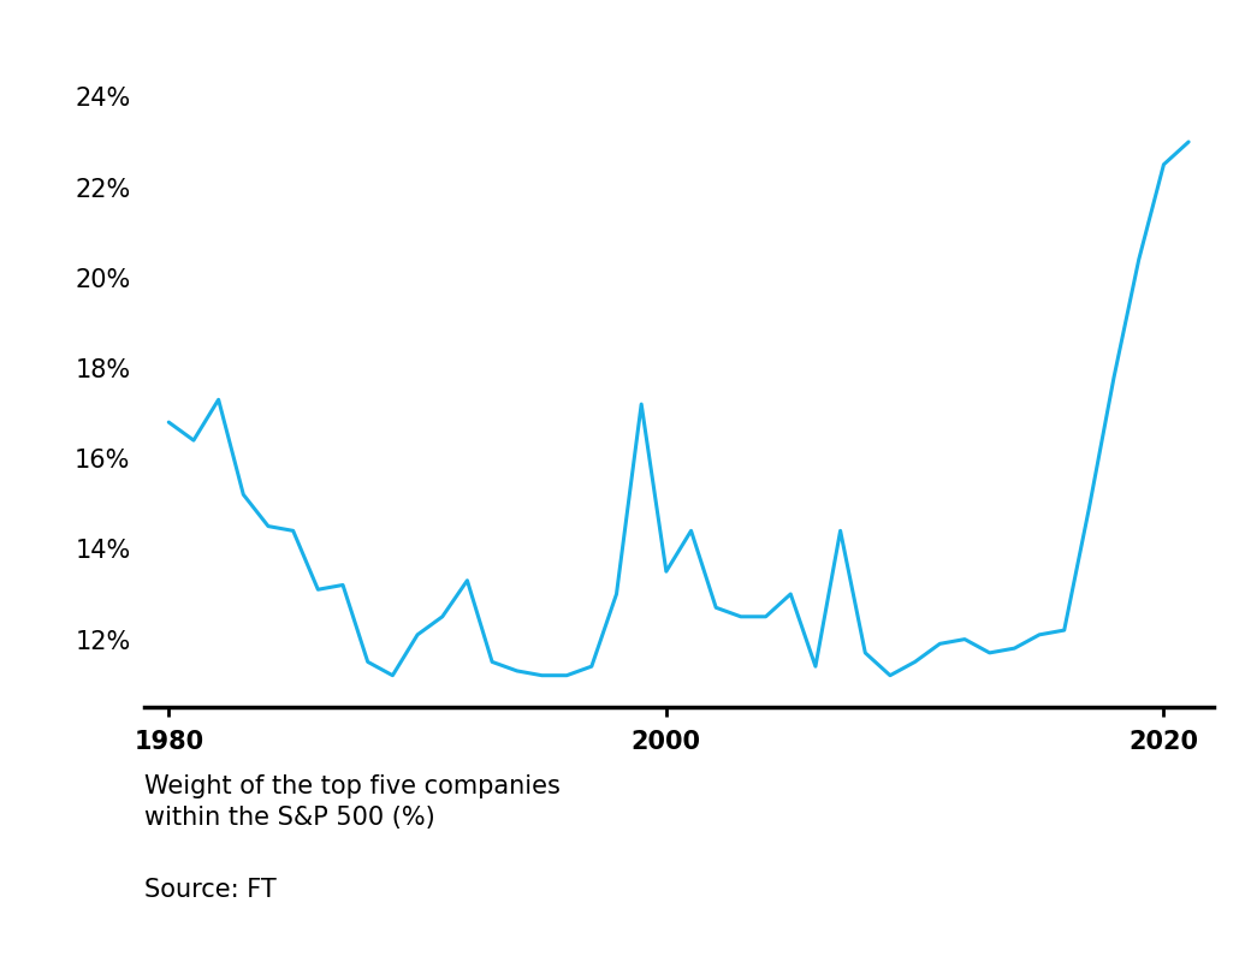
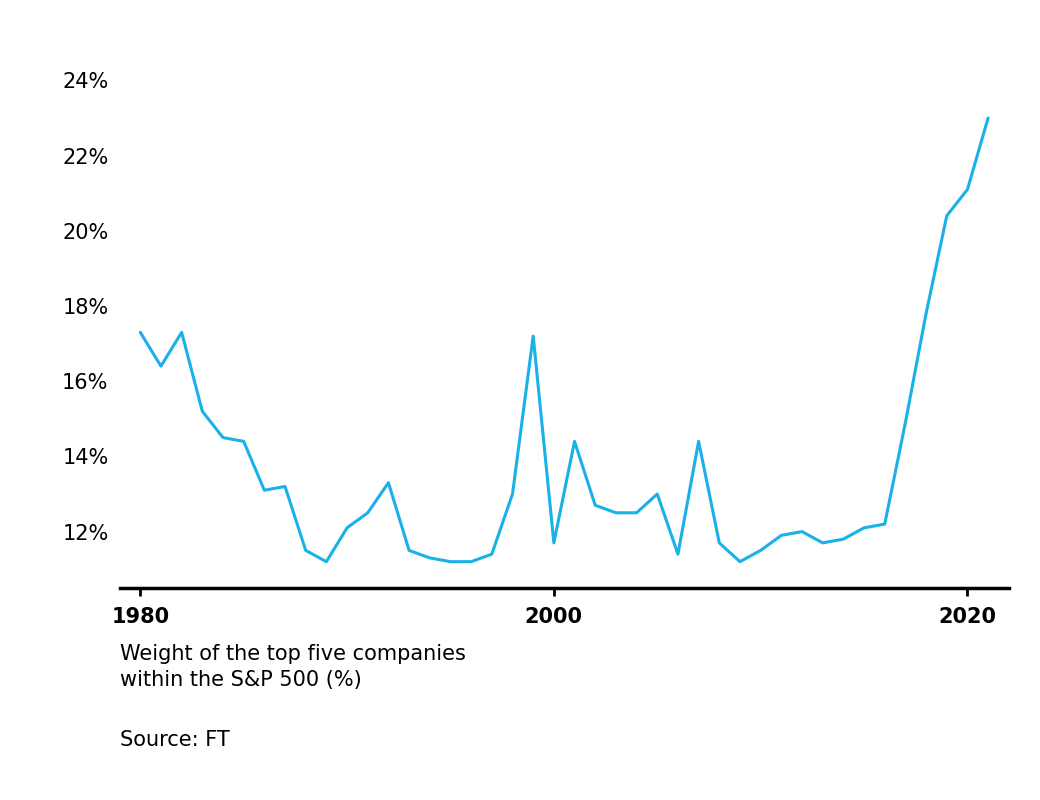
1980: 16.8% -> 17.3%
2000: 13.5% -> 11.7%
2020: 22.5% -> 21.1%
